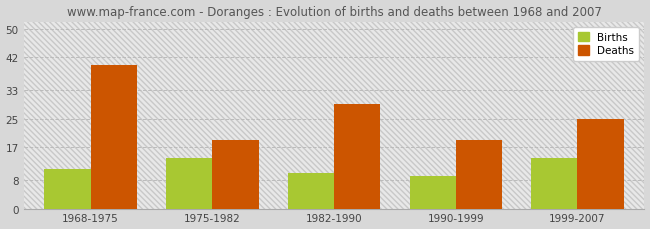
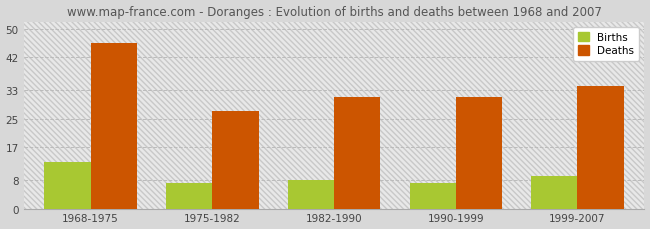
Births/1968-1975: 11 -> 13
Deaths/1968-1975: 40 -> 46
Births/1975-1982: 14 -> 7
Deaths/1975-1982: 19 -> 27
Births/1982-1990: 10 -> 8
Deaths/1982-1990: 29 -> 31
Births/1990-1999: 9 -> 7
Deaths/1990-1999: 19 -> 31
Births/1999-2007: 14 -> 9
Deaths/1999-2007: 25 -> 34
